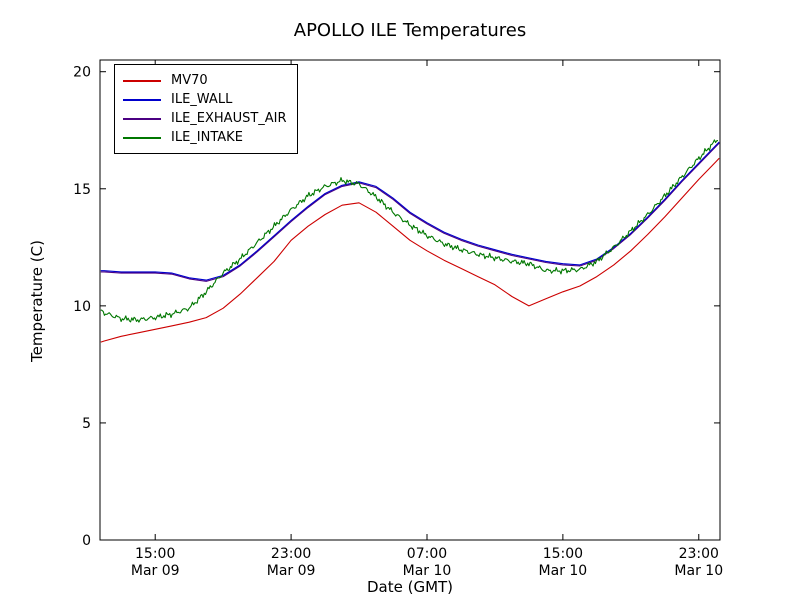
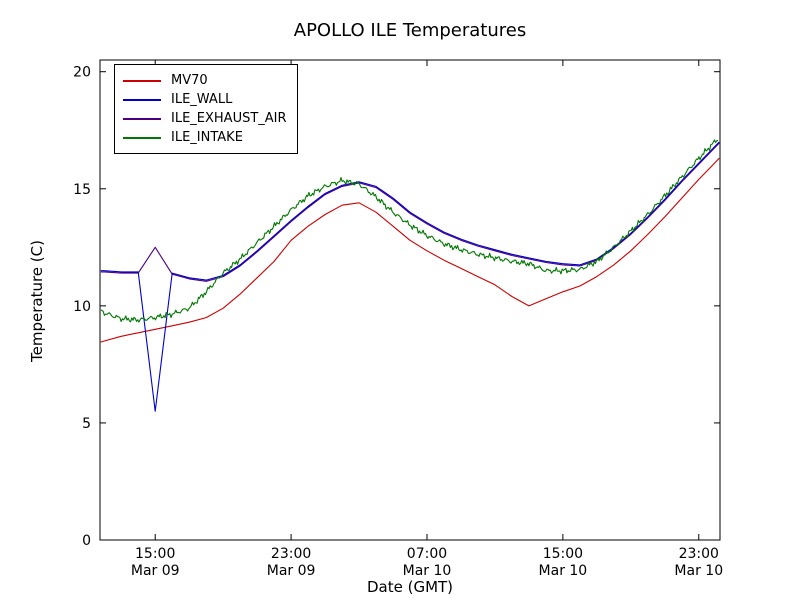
ILE_WALL/15: 11.4 -> 5.5
ILE_EXHAUST_AIR/15: 11.4 -> 12.5
